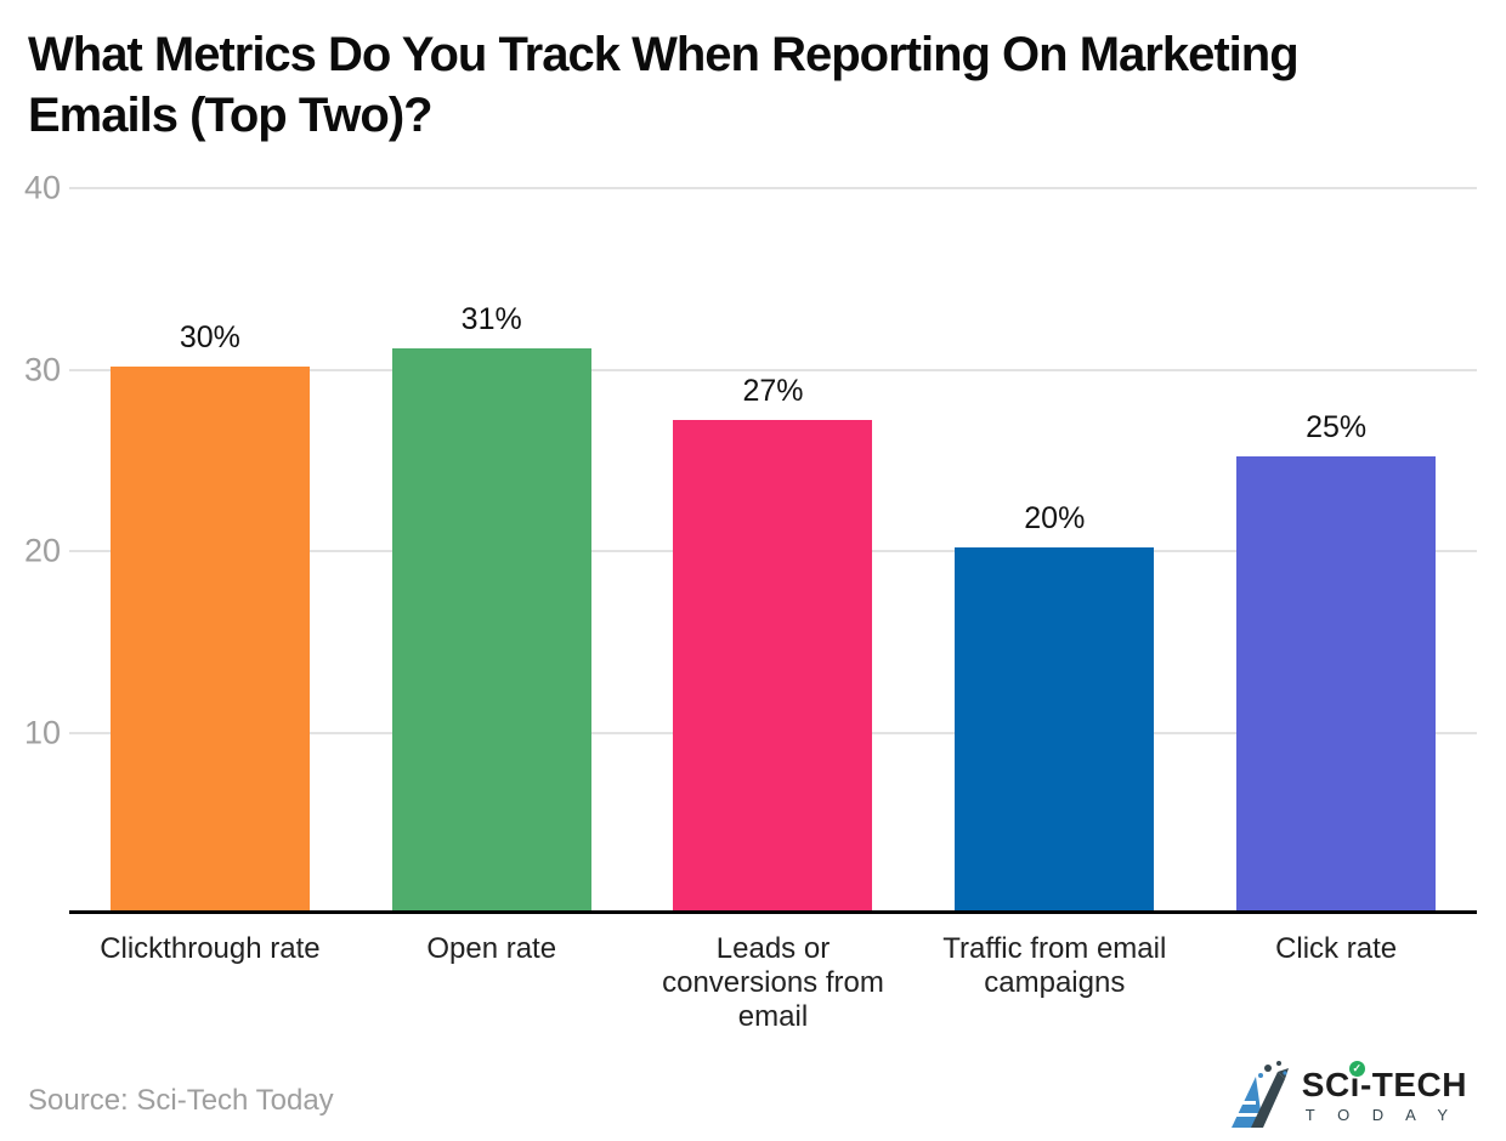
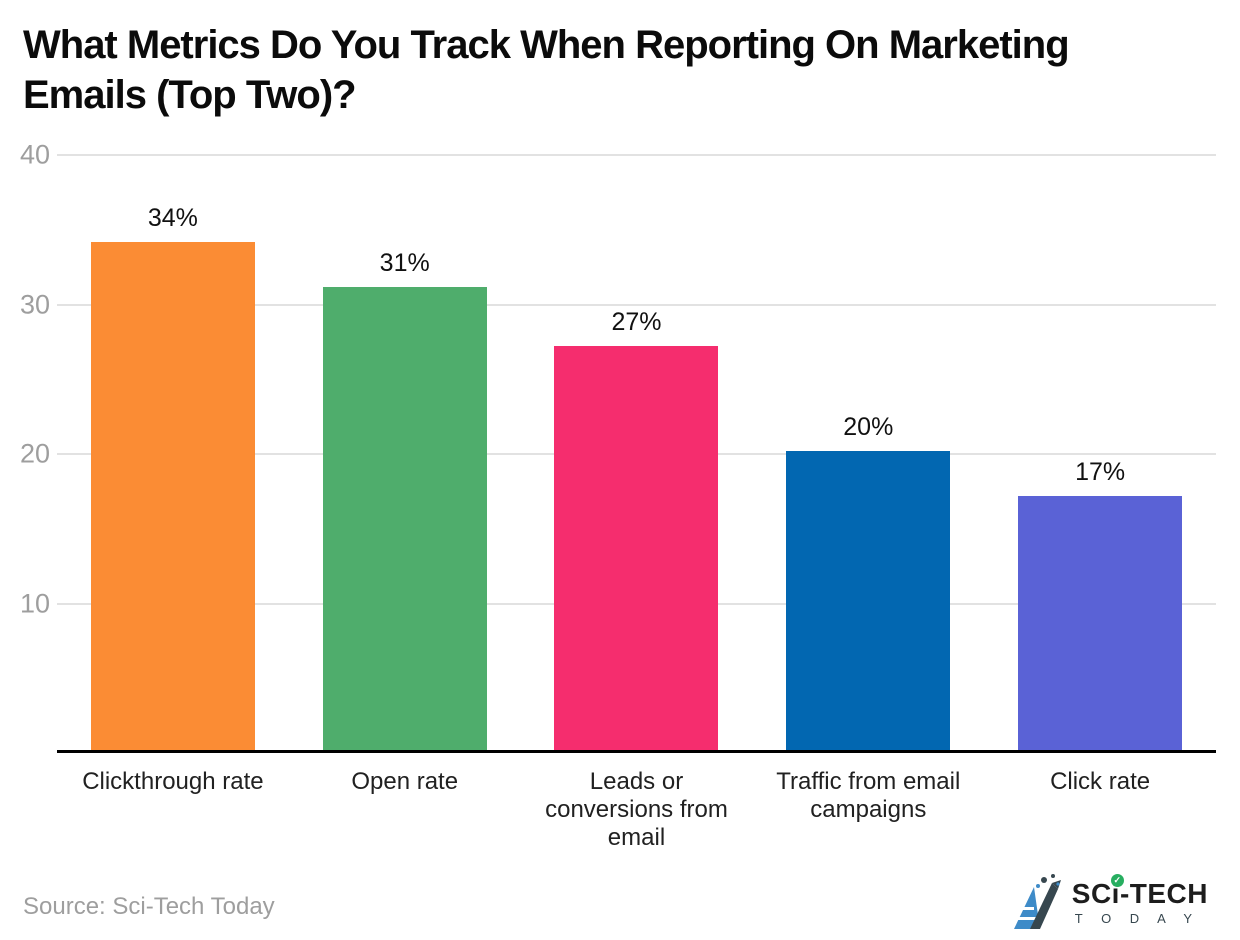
Clickthrough rate: 30% -> 34%
Click rate: 25% -> 17%
